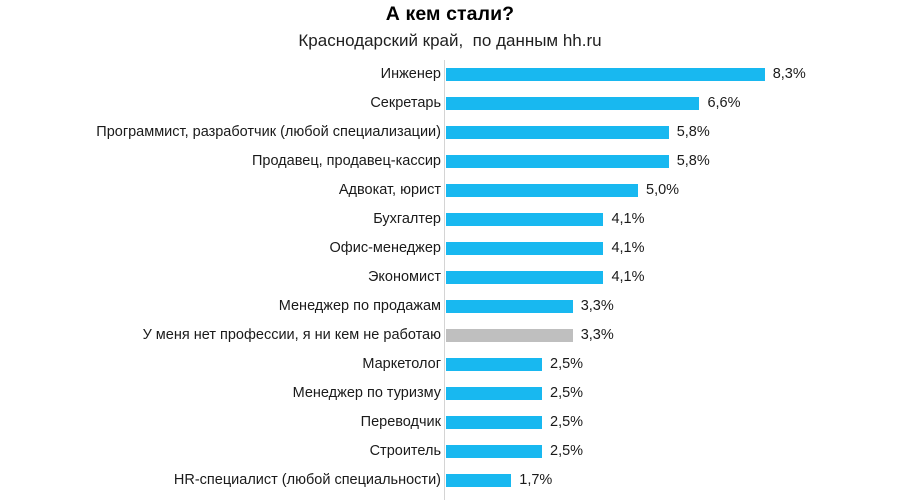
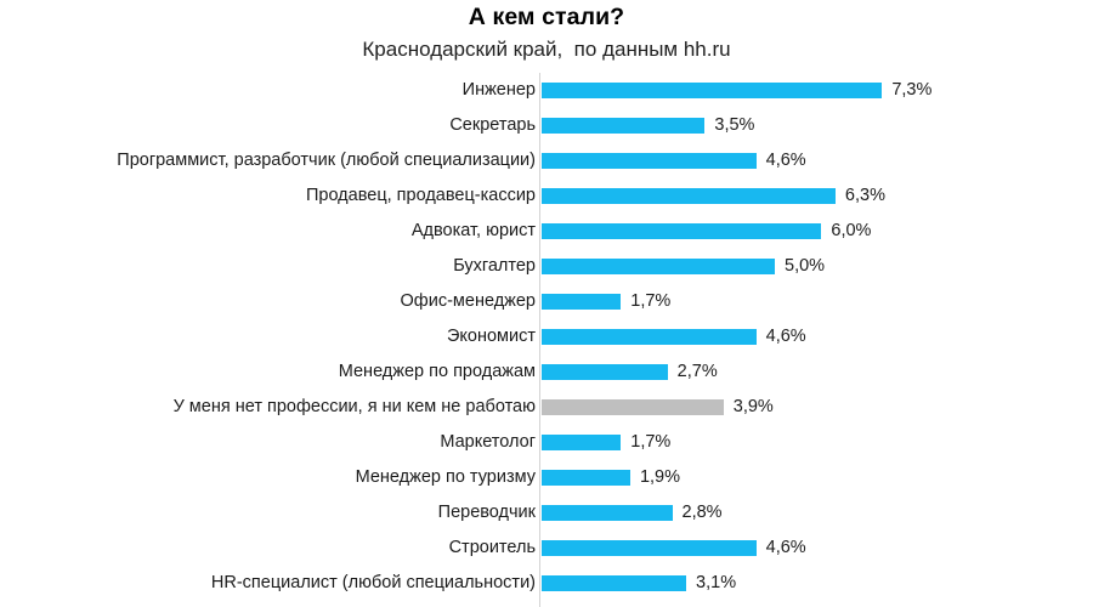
Инженер: 8,3% -> 7,3%
Секретарь: 6,6% -> 3,5%
Программист, разработчик (любой специализации): 5,8% -> 4,6%
Продавец, продавец-кассир: 5,8% -> 6,3%
Адвокат, юрист: 5,0% -> 6,0%
Бухгалтер: 4,1% -> 5,0%
Офис-менеджер: 4,1% -> 1,7%
Экономист: 4,1% -> 4,6%
Менеджер по продажам: 3,3% -> 2,7%
У меня нет профессии, я ни кем не работаю: 3,3% -> 3,9%
Маркетолог: 2,5% -> 1,7%
Менеджер по туризму: 2,5% -> 1,9%
Переводчик: 2,5% -> 2,8%
Строитель: 2,5% -> 4,6%
HR-специалист (любой специальности): 1,7% -> 3,1%
